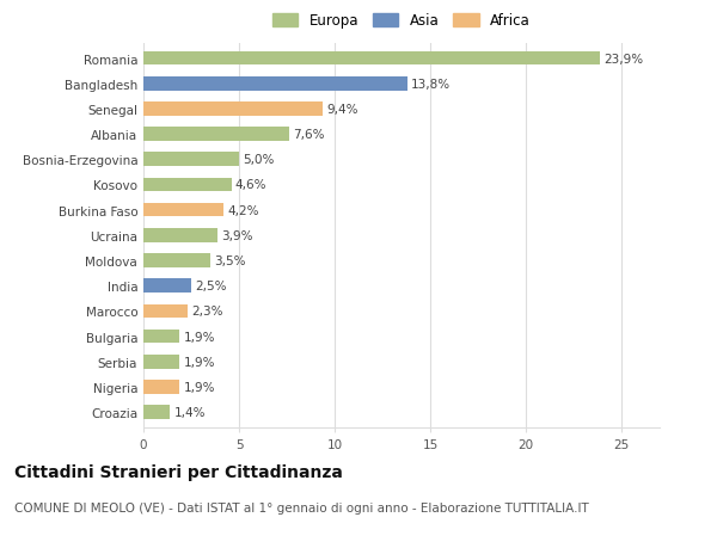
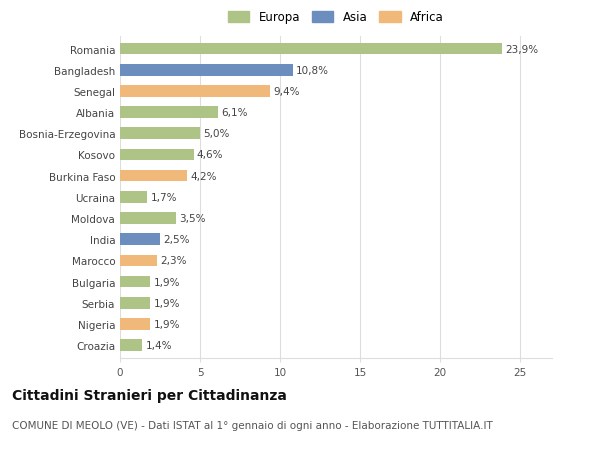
Bangladesh: 13,8% -> 10,8%
Albania: 7,6% -> 6,1%
Ucraina: 3,9% -> 1,7%
